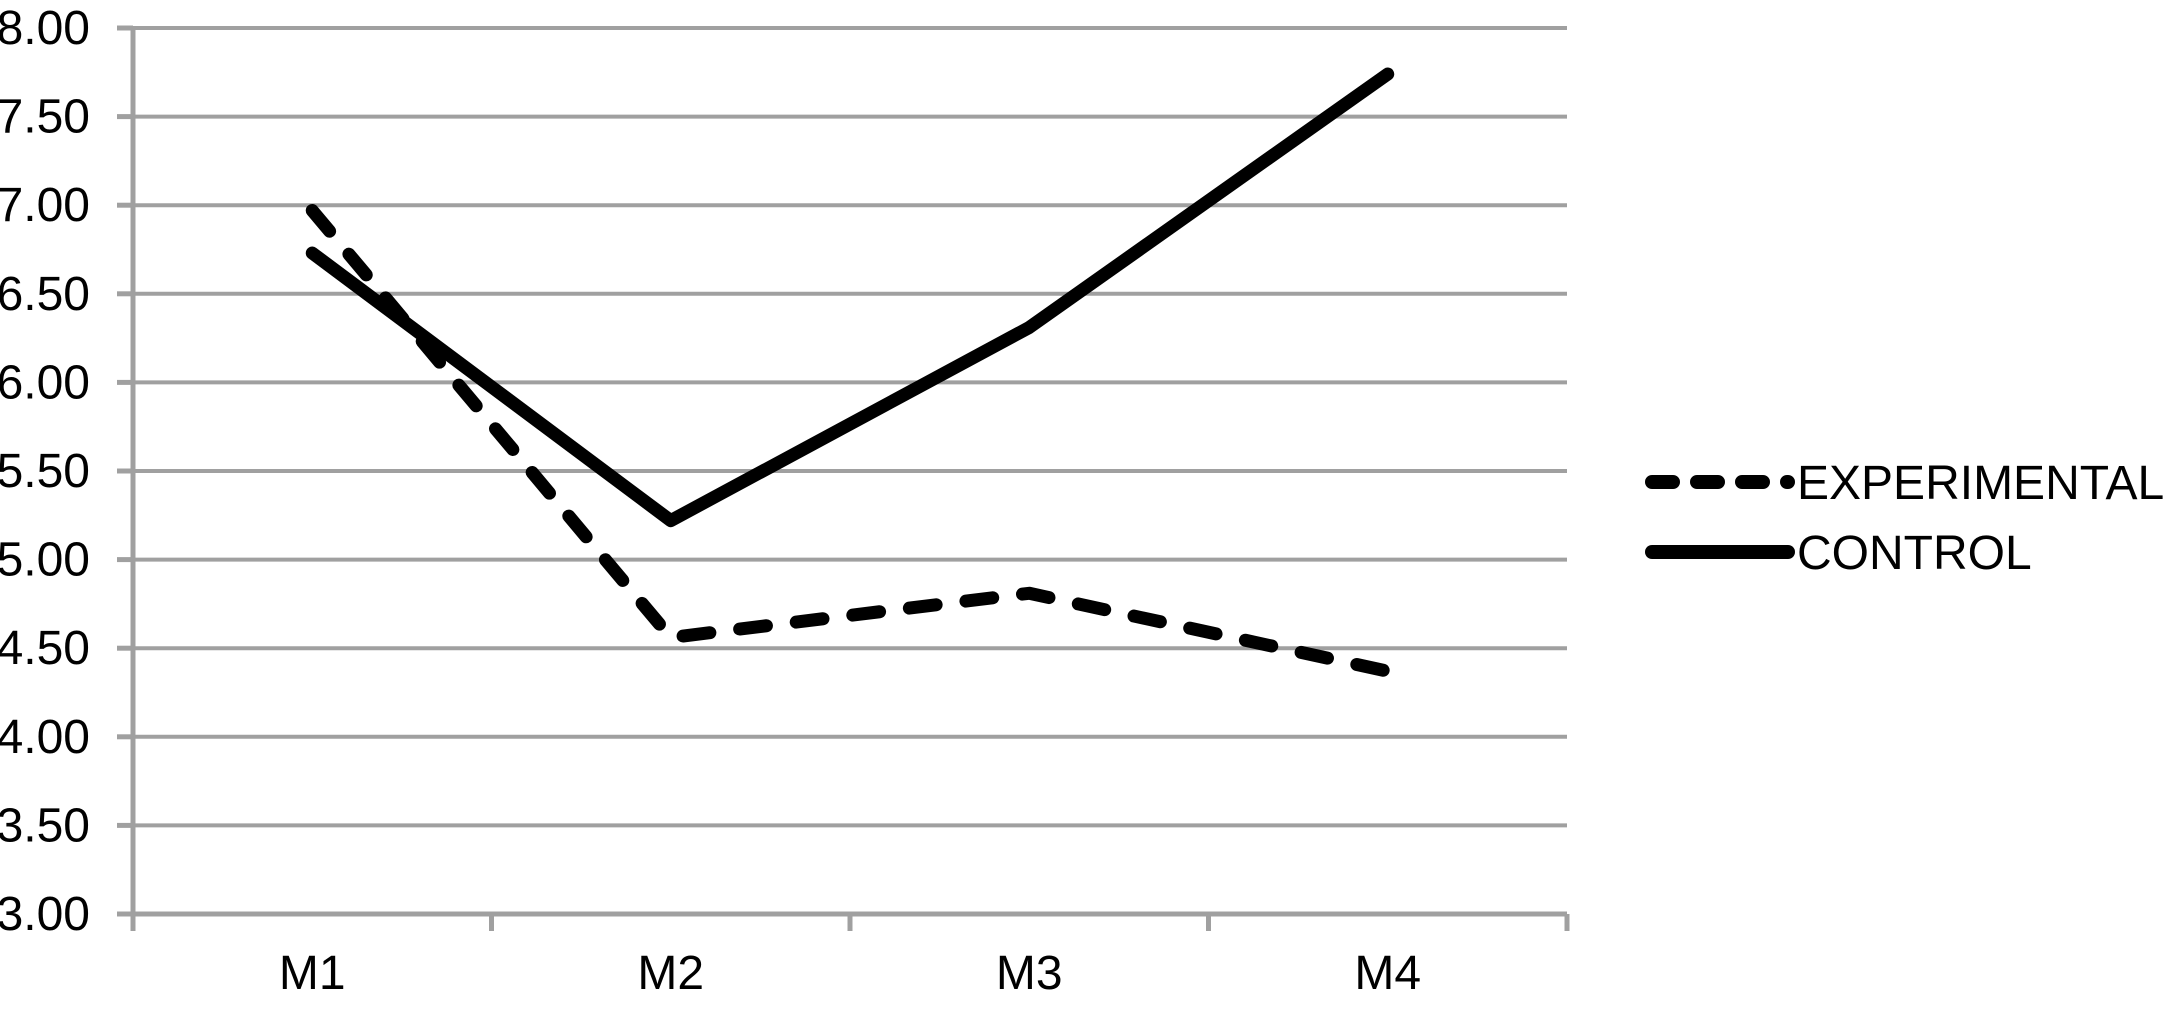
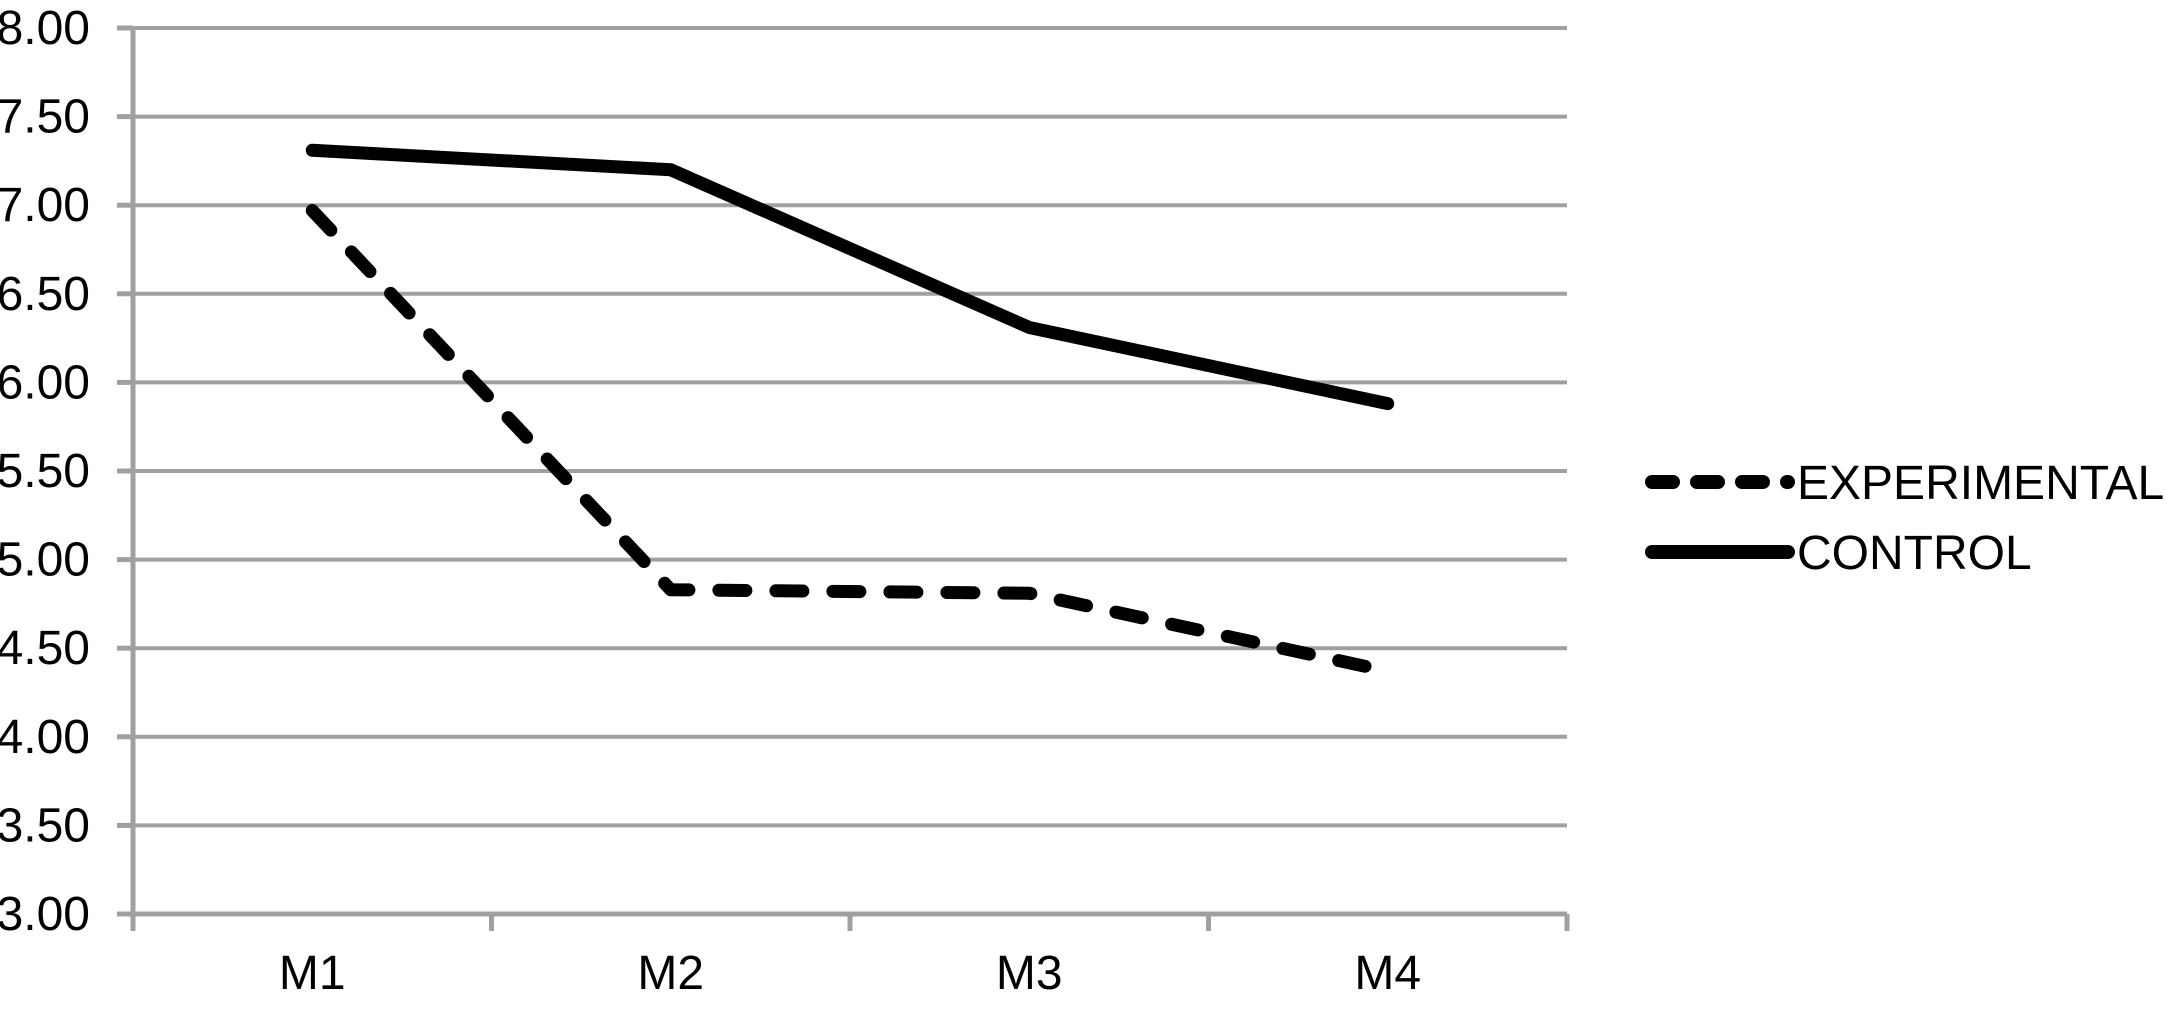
CONTROL/M1: 6.73 -> 7.31
EXPERIMENTAL/M2: 4.56 -> 4.83
CONTROL/M2: 5.22 -> 7.20
CONTROL/M4: 7.74 -> 5.88
